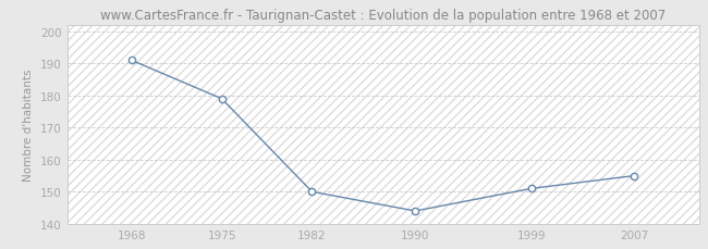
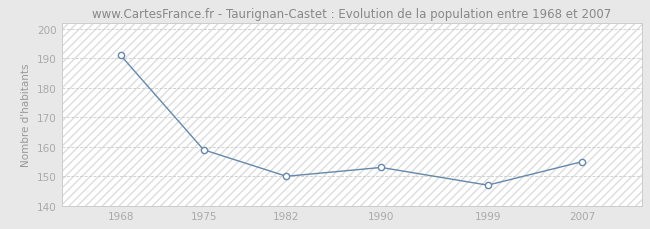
1975: 179 -> 159
1990: 144 -> 153
1999: 151 -> 147
